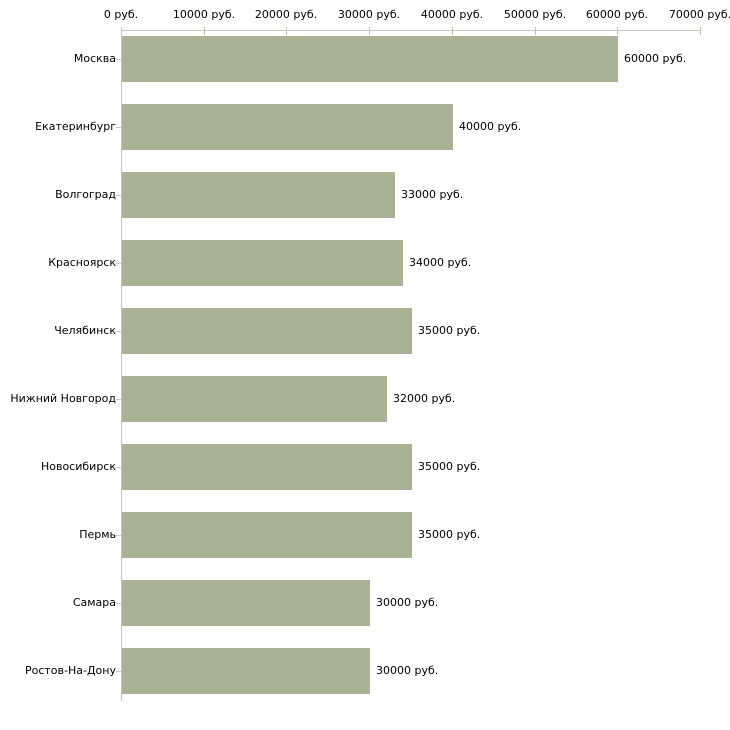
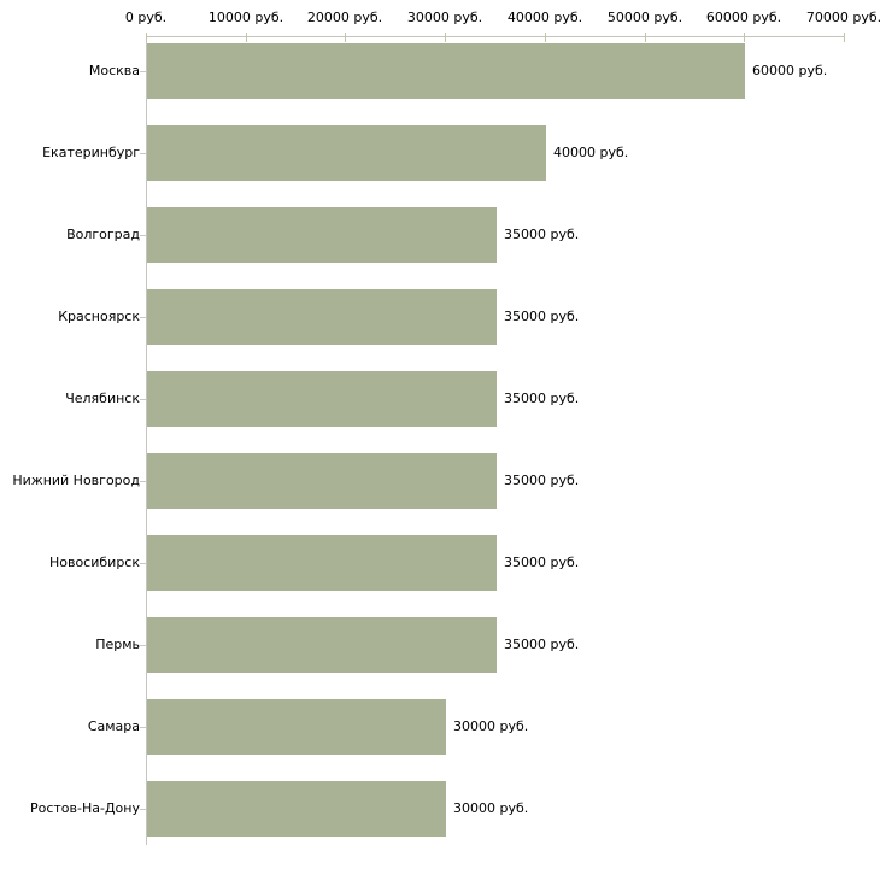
Волгоград: 33000 -> 35000
Красноярск: 34000 -> 35000
Нижний Новгород: 32000 -> 35000
